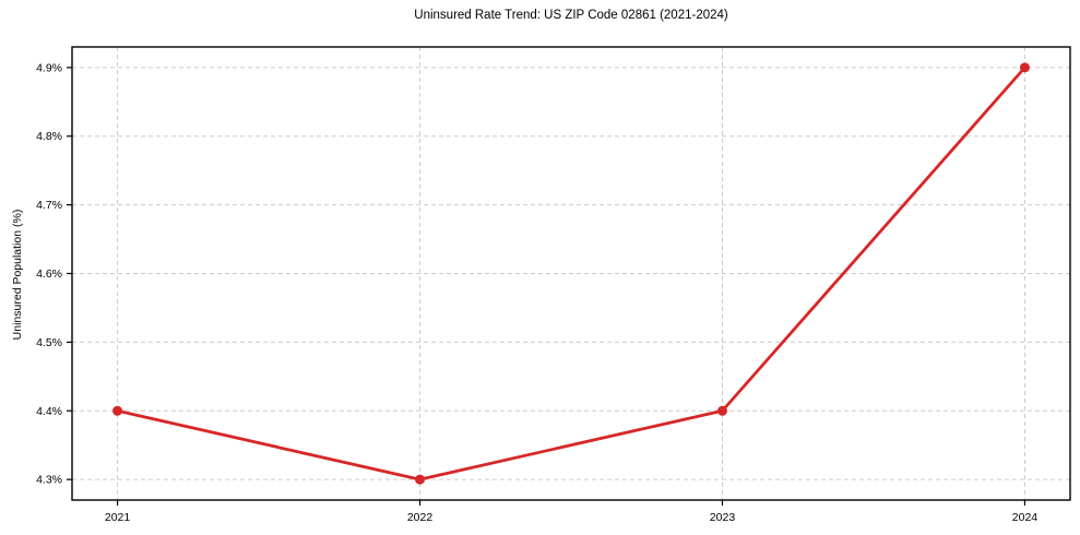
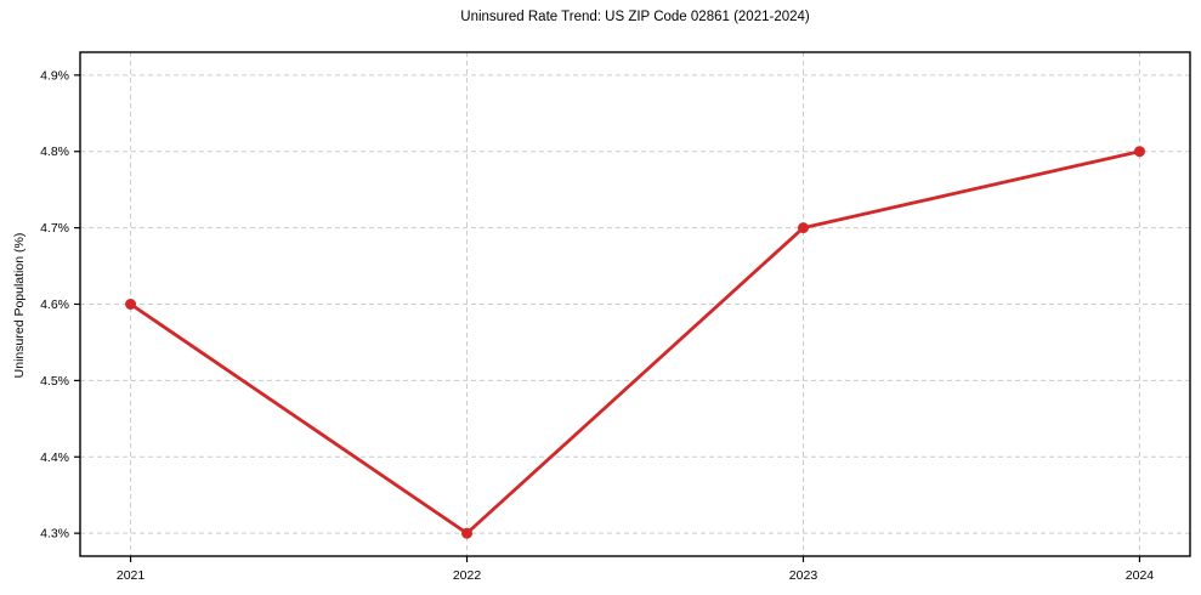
2021: 4.4% -> 4.6%
2023: 4.4% -> 4.7%
2024: 4.9% -> 4.8%
